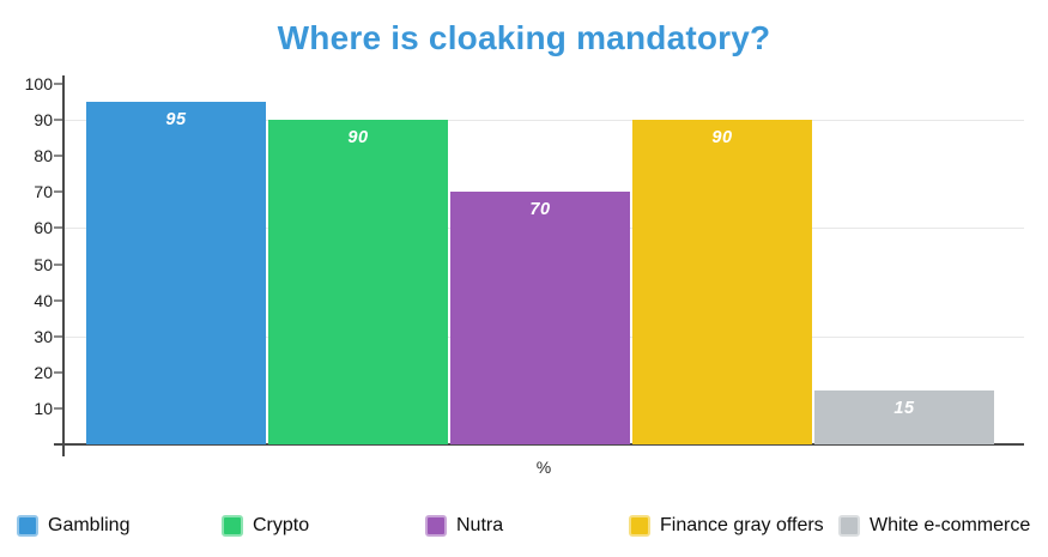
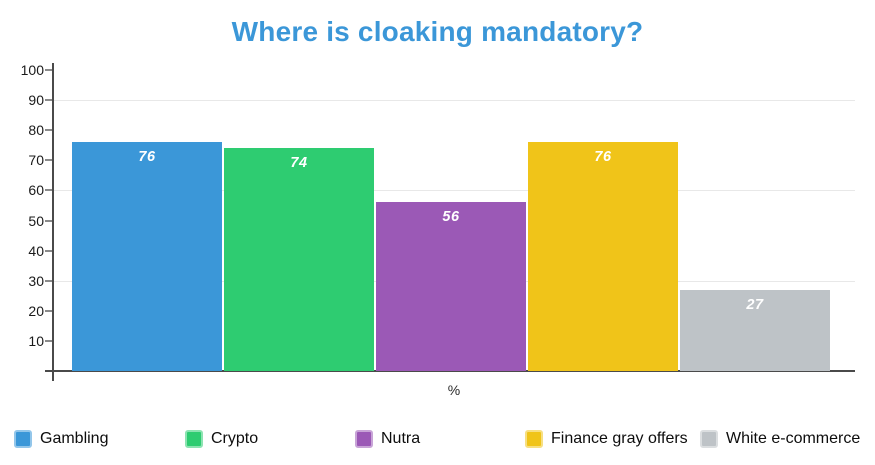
Gambling: 95 -> 76
Crypto: 90 -> 74
Nutra: 70 -> 56
Finance gray offers: 90 -> 76
White e-commerce: 15 -> 27
